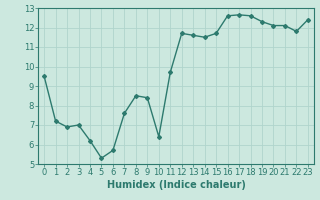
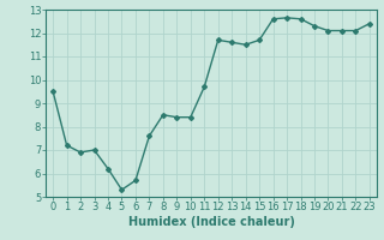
10: 6.4 -> 8.4
22: 11.8 -> 12.1
